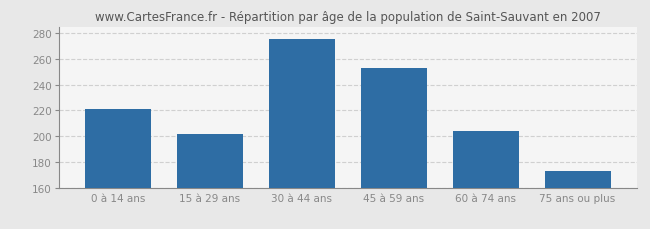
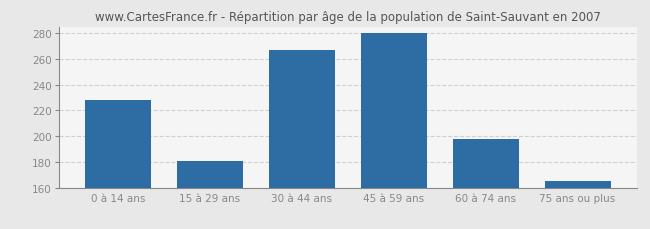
0 à 14 ans: 221 -> 228
15 à 29 ans: 202 -> 181
30 à 44 ans: 275 -> 267
45 à 59 ans: 253 -> 280
60 à 74 ans: 204 -> 198
75 ans ou plus: 173 -> 165
